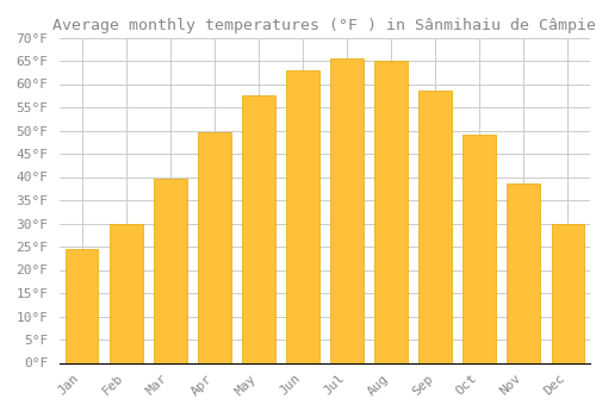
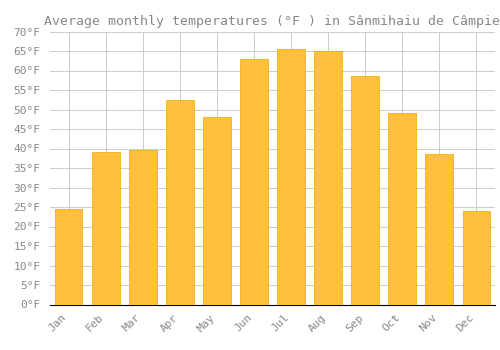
Feb: 30.0°F -> 39.0°F
Apr: 49.5°F -> 52.5°F
May: 57.5°F -> 48.0°F
Dec: 30.0°F -> 24.0°F
